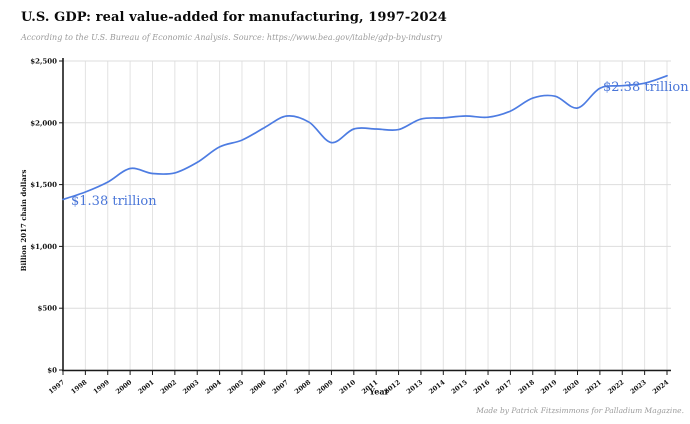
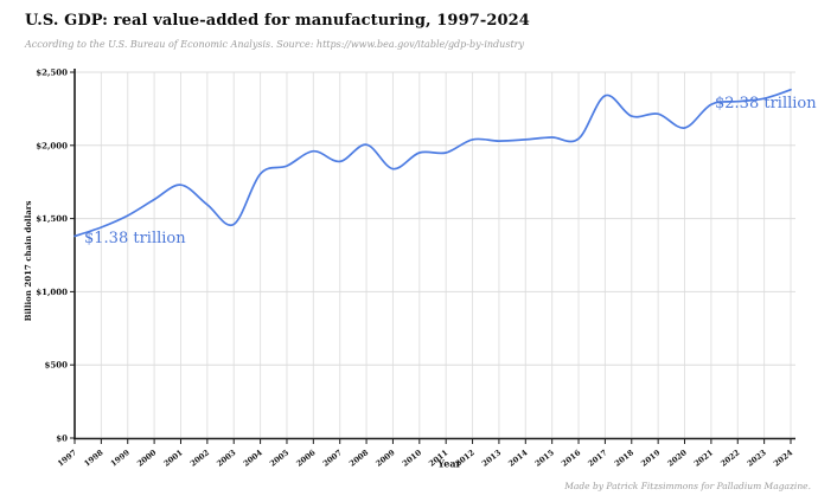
2001: $1590 -> $1730
2003: $1680 -> $1460
2007: $2060 -> $1890
2012: $1940 -> $2040
2017: $2100 -> $2340
